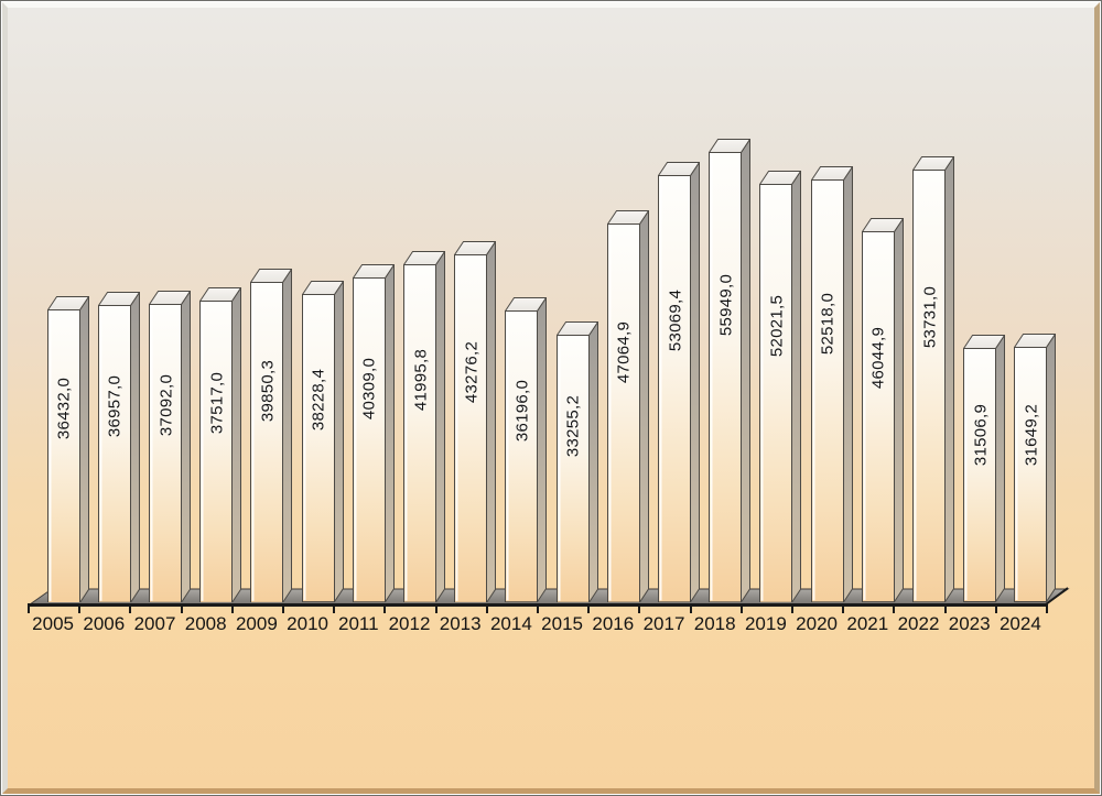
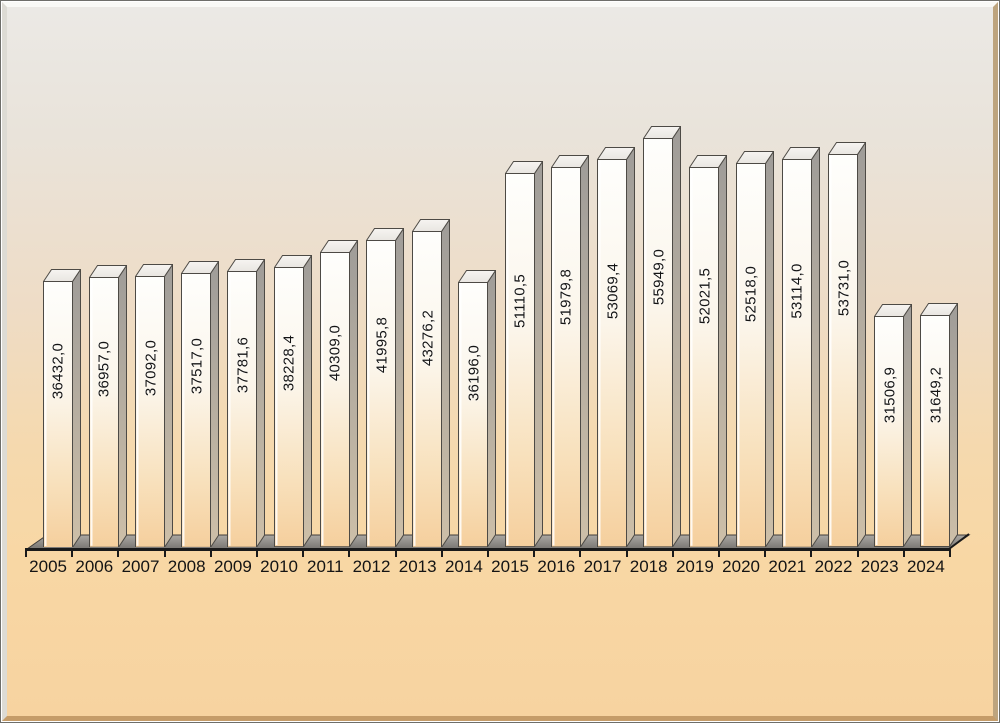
2009: 39850,3 -> 37781,6
2015: 33255,2 -> 51110,5
2016: 47064,9 -> 51979,8
2021: 46044,9 -> 53114,0
